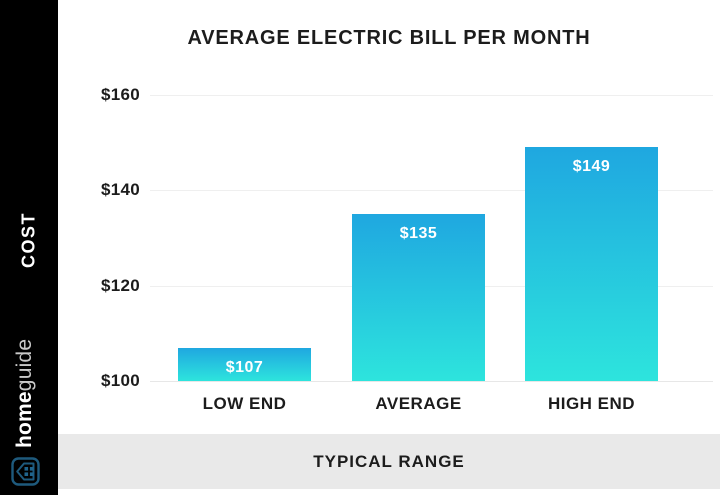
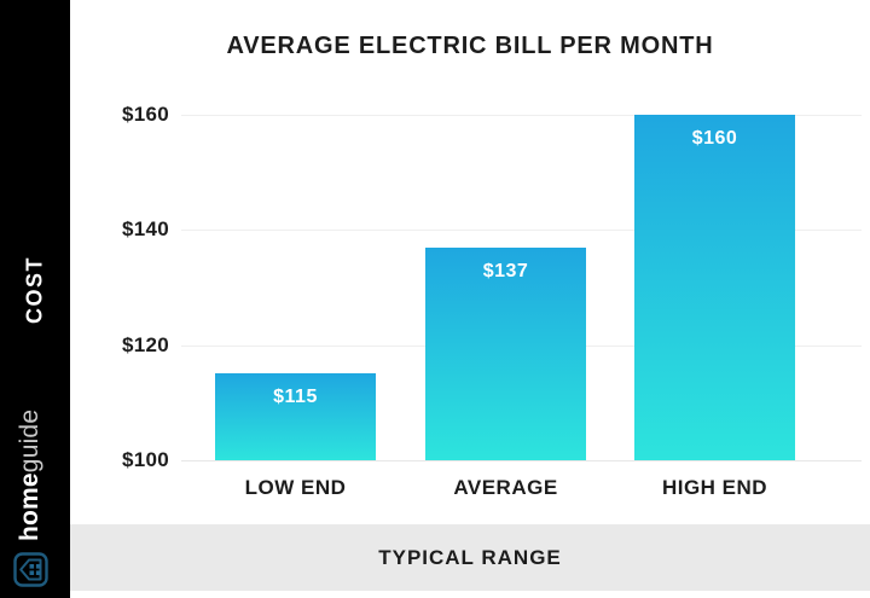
LOW END: $107 -> $115
AVERAGE: $135 -> $137
HIGH END: $149 -> $160
